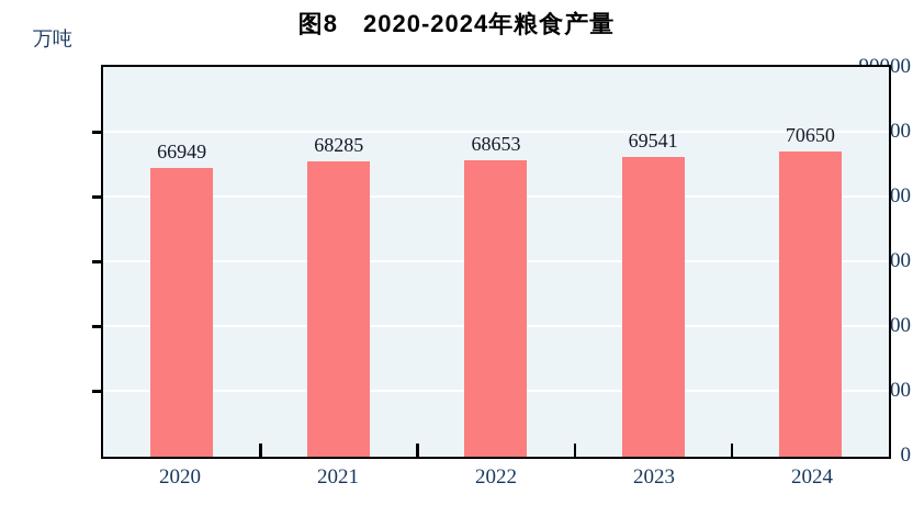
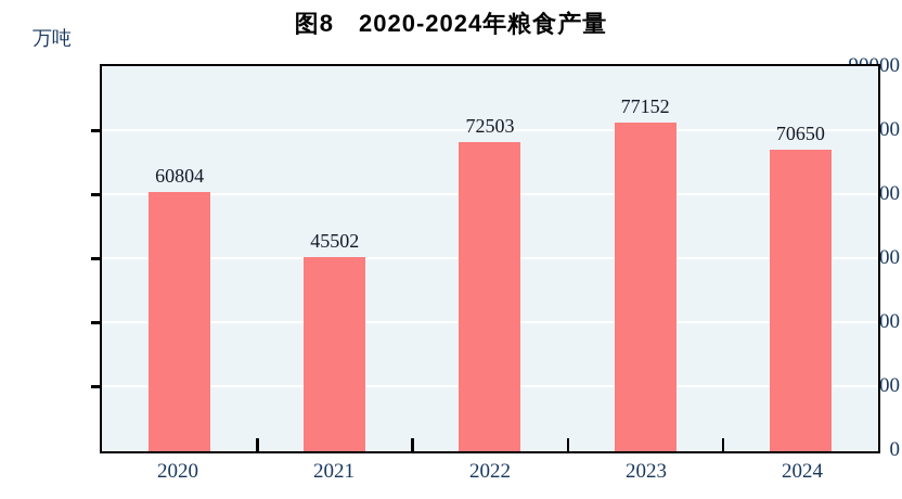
2020: 66949 -> 60804
2021: 68285 -> 45502
2022: 68653 -> 72503
2023: 69541 -> 77152
